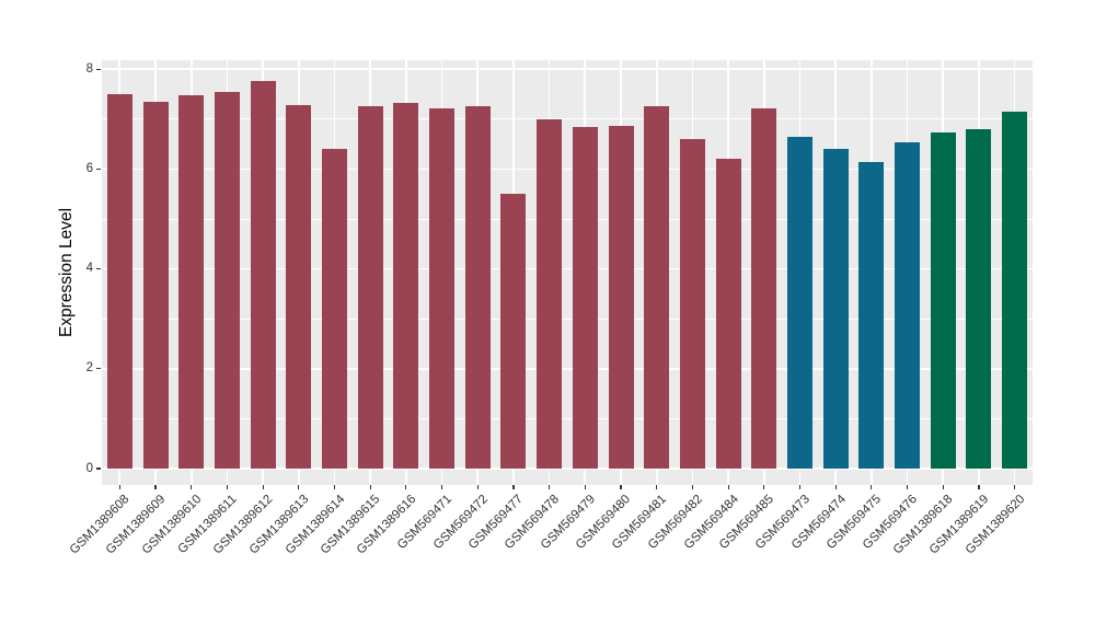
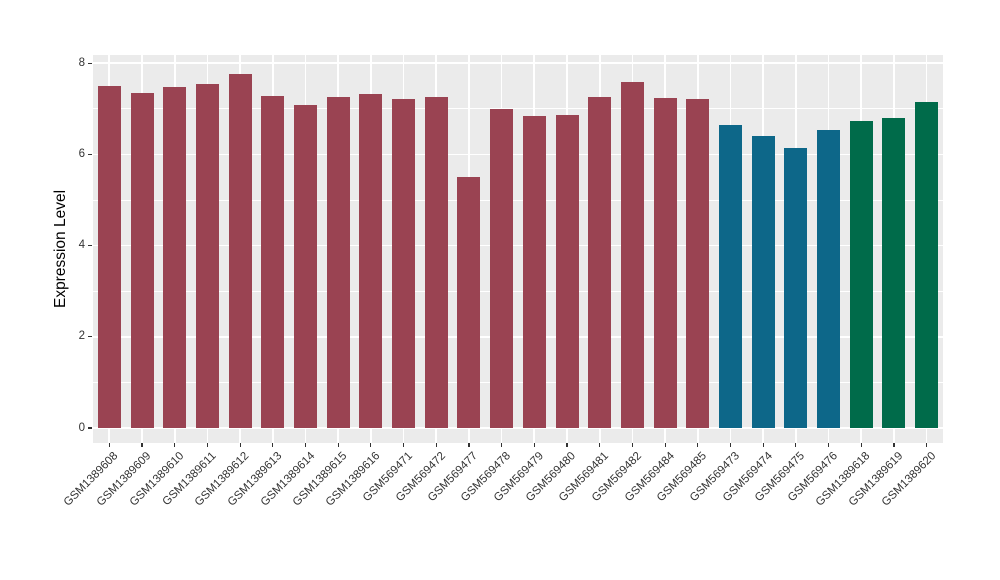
GSM1389614: 6.4 -> 7.1
GSM569482: 6.6 -> 7.6
GSM569484: 6.2 -> 7.2
